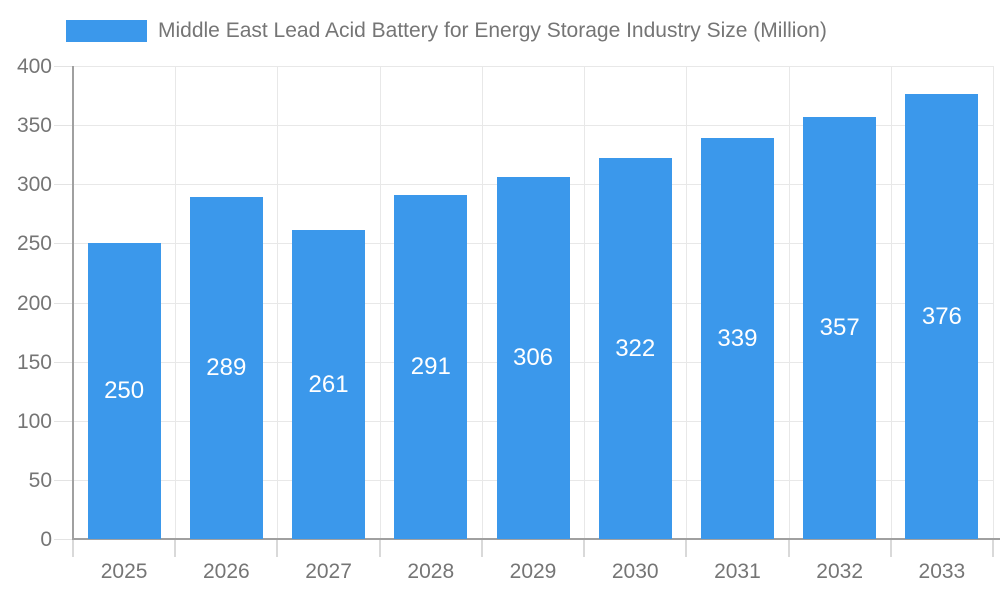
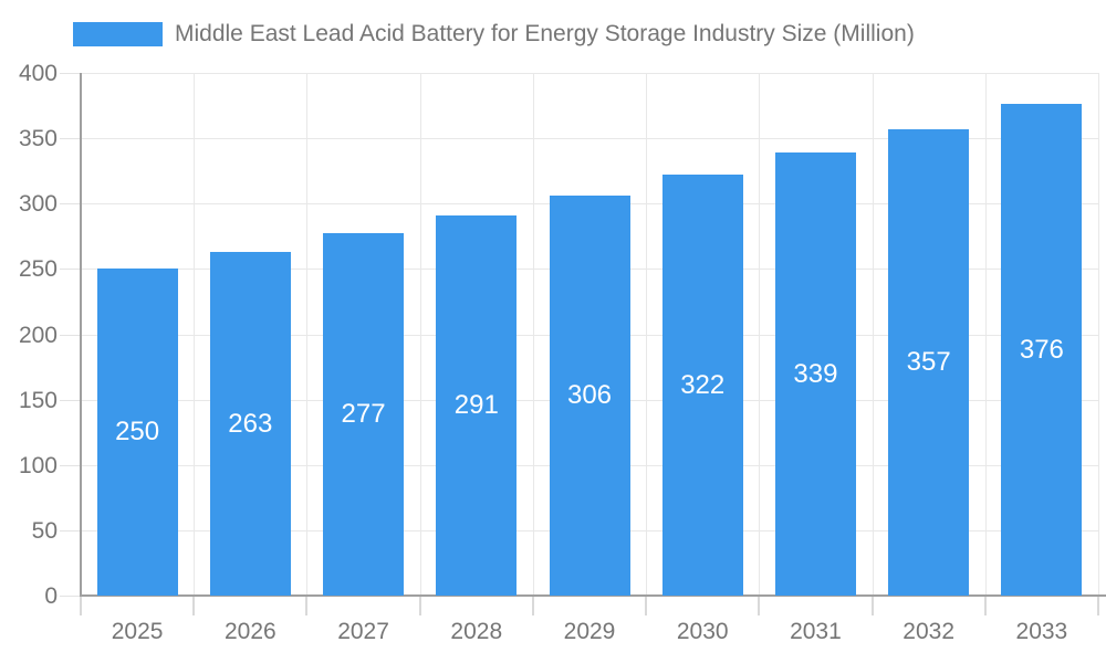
2026: 289 -> 263
2027: 261 -> 277
